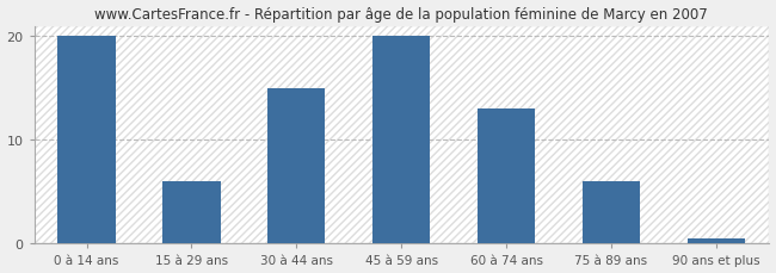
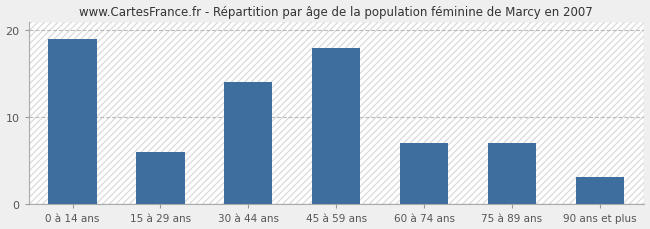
0 à 14 ans: 20.0 -> 19.0
30 à 44 ans: 15.0 -> 14.0
45 à 59 ans: 20.0 -> 18.0
60 à 74 ans: 13.0 -> 7.0
75 à 89 ans: 6.0 -> 7.0
90 ans et plus: 0.5 -> 3.2
